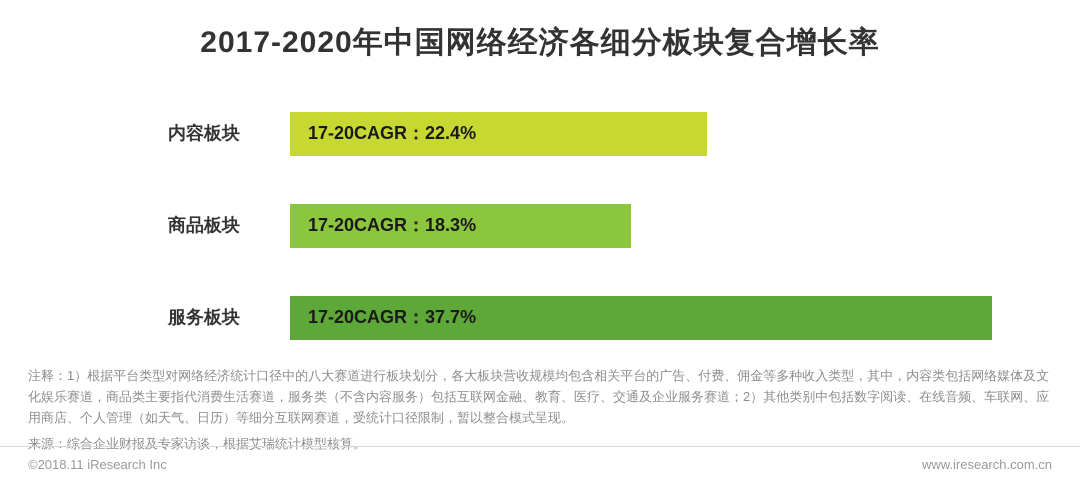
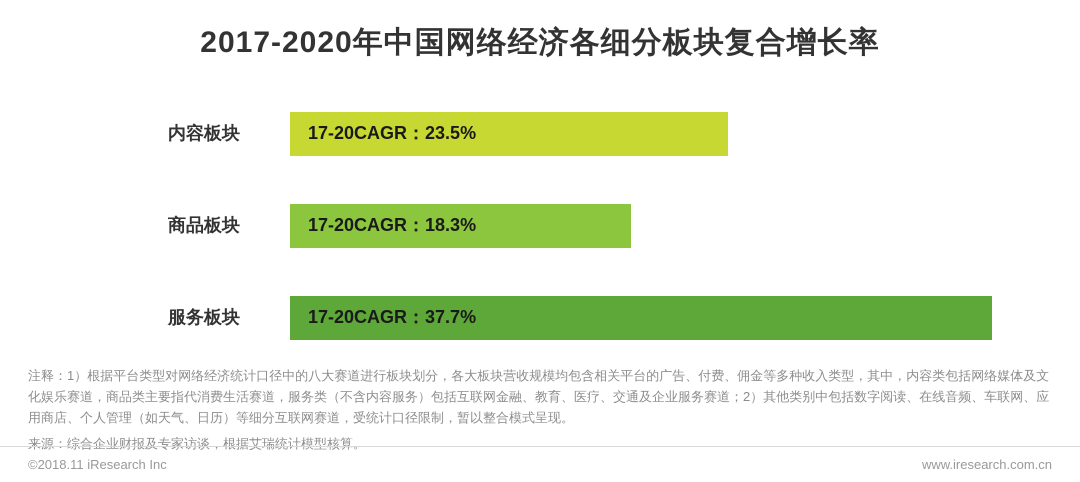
内容板块: 22.4 -> 23.5
